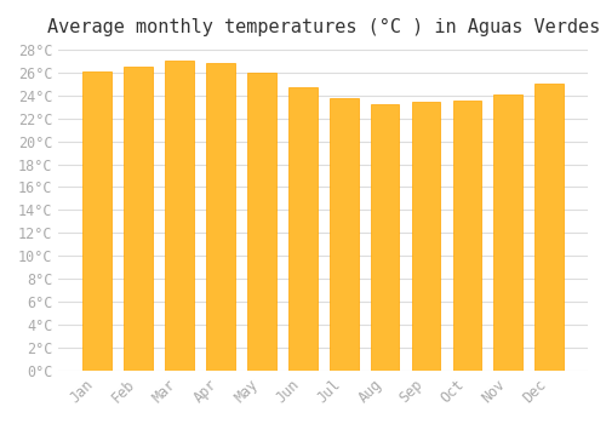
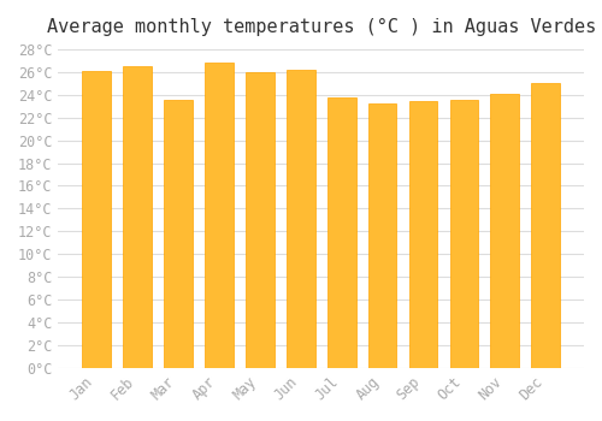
Mar: 27.0°C -> 23.6°C
Jun: 24.7°C -> 26.2°C
